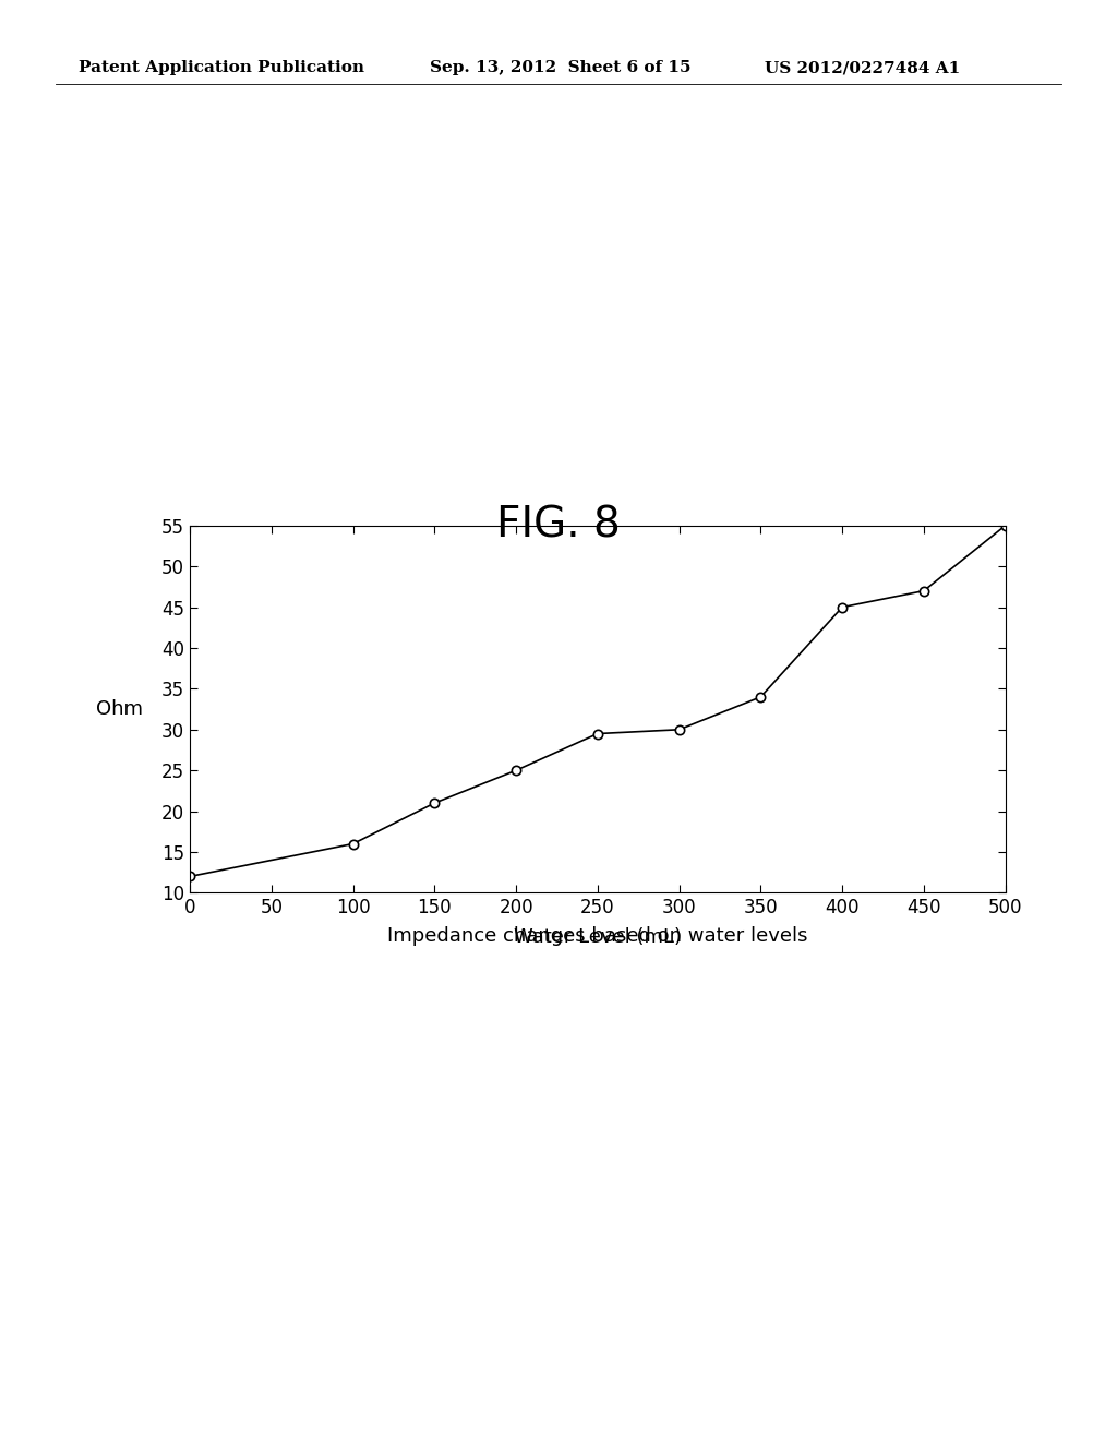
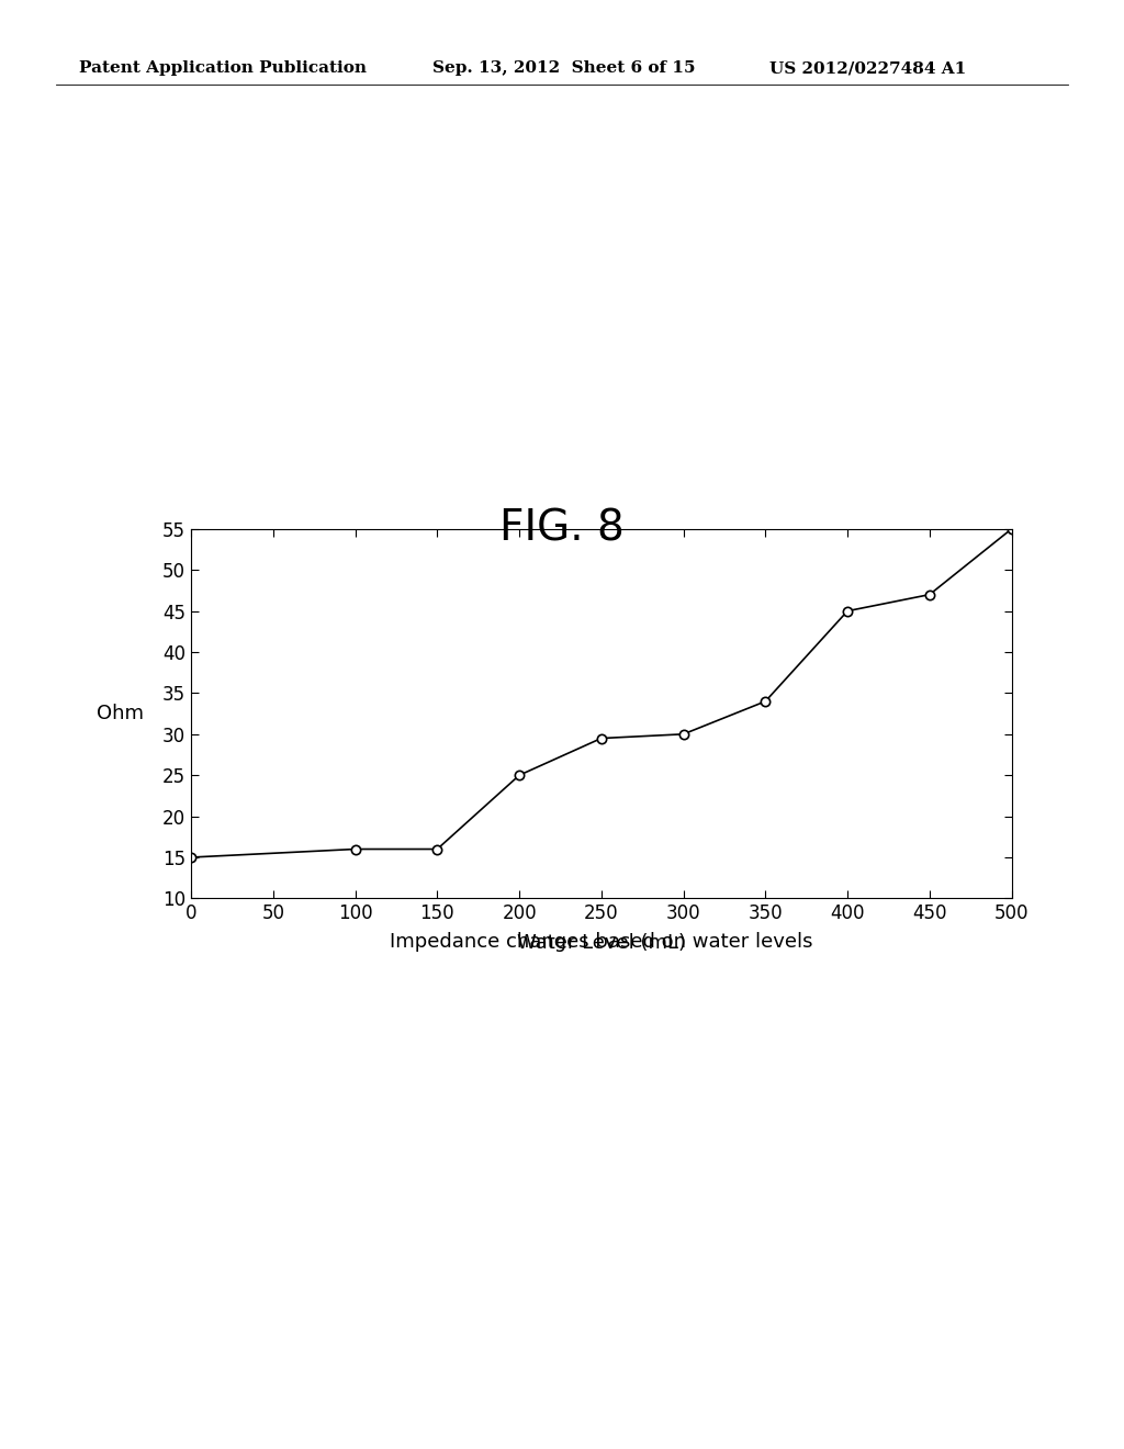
0: 12.0 -> 15.0
150: 21.0 -> 16.0
